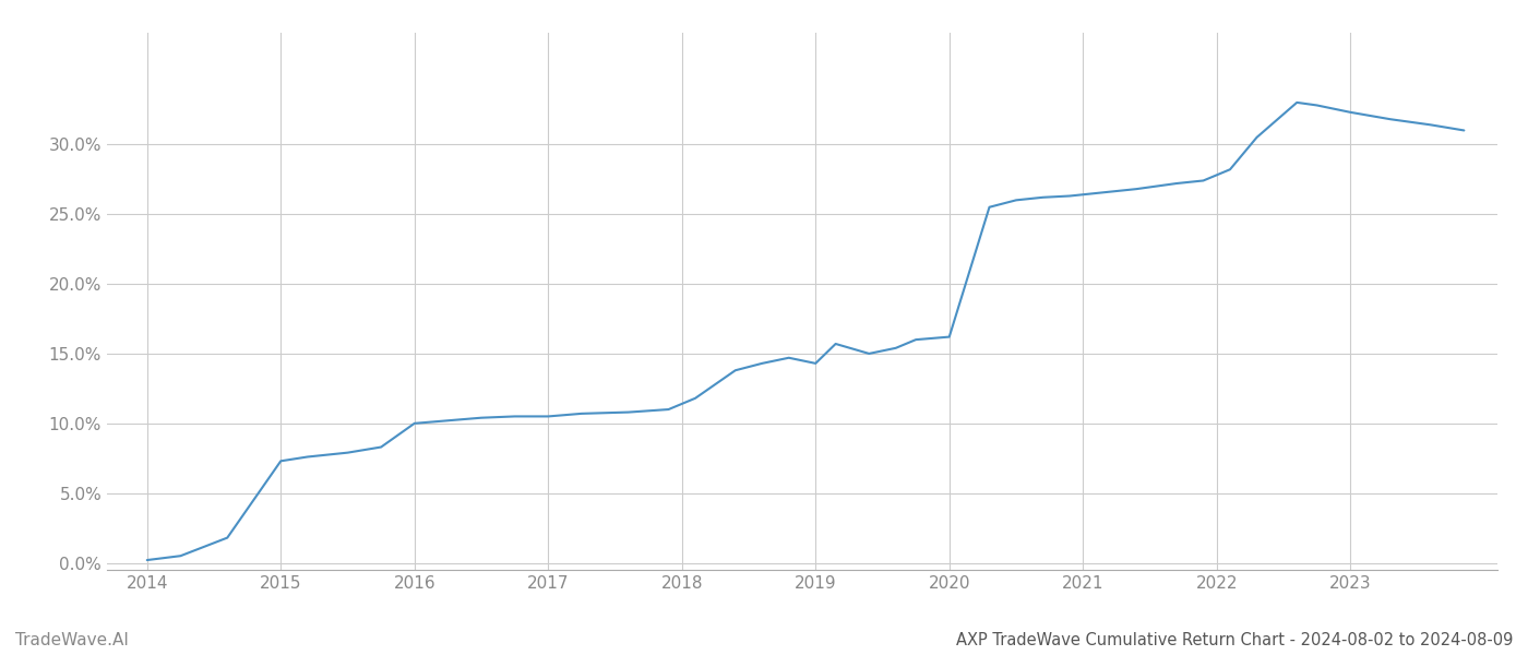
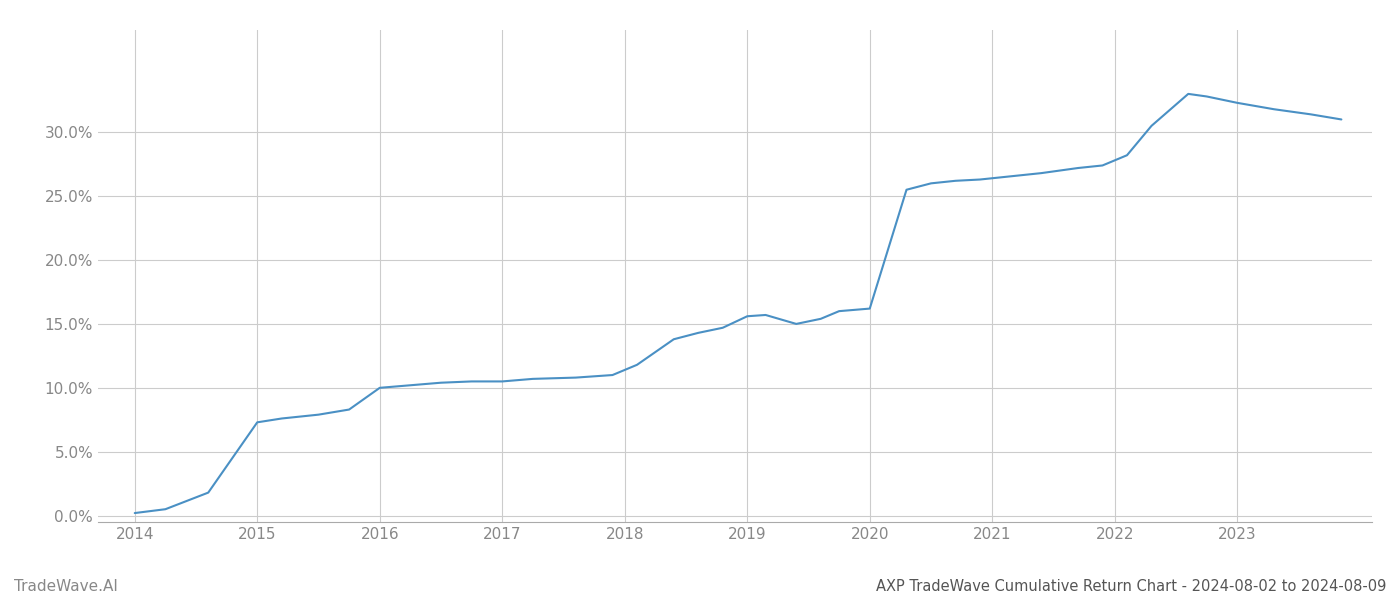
2019: 14.3% -> 15.6%
